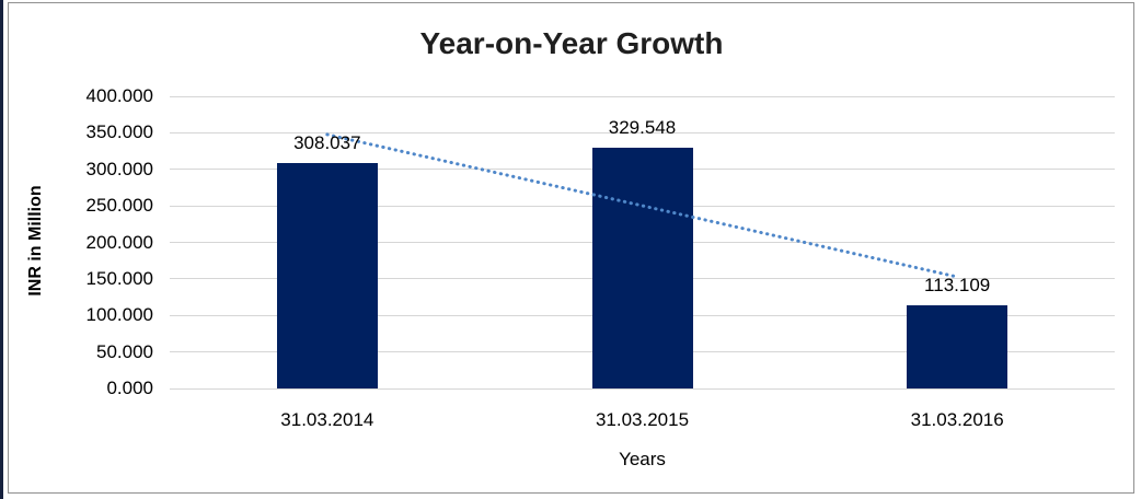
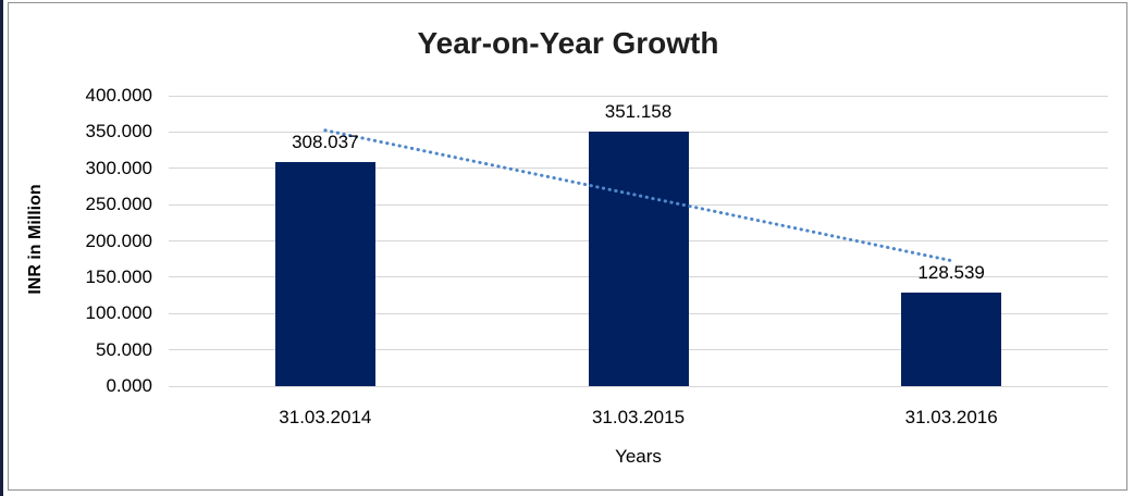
31.03.2015: 329.548 -> 351.158
31.03.2016: 113.109 -> 128.539
